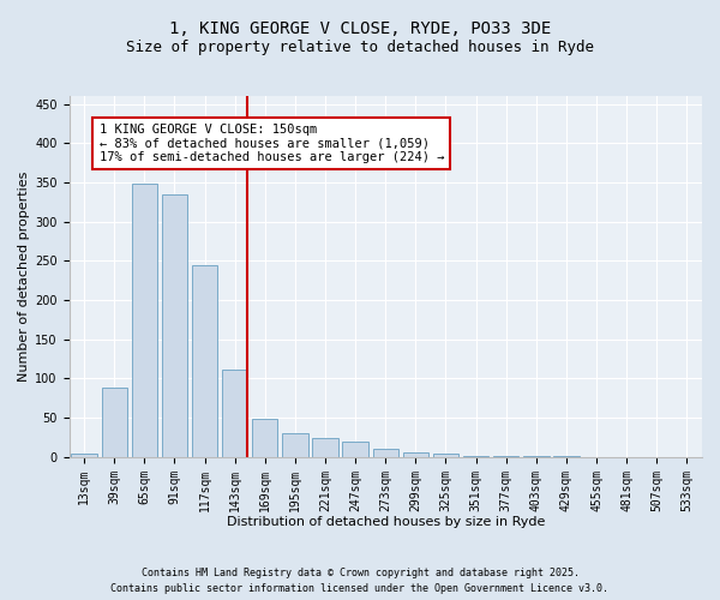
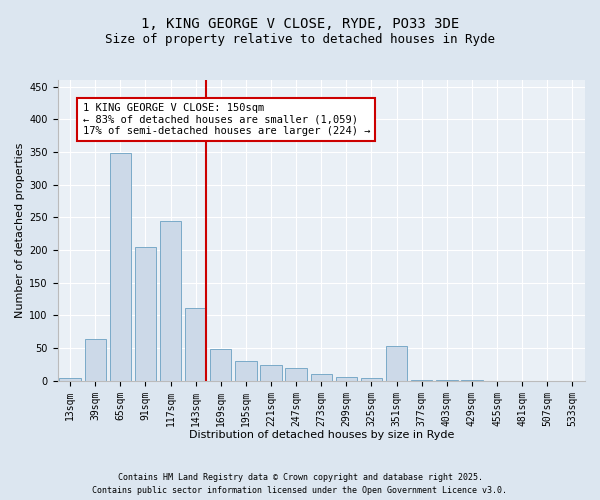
39sqm: 88 -> 64
91sqm: 335 -> 204
351sqm: 2 -> 54
